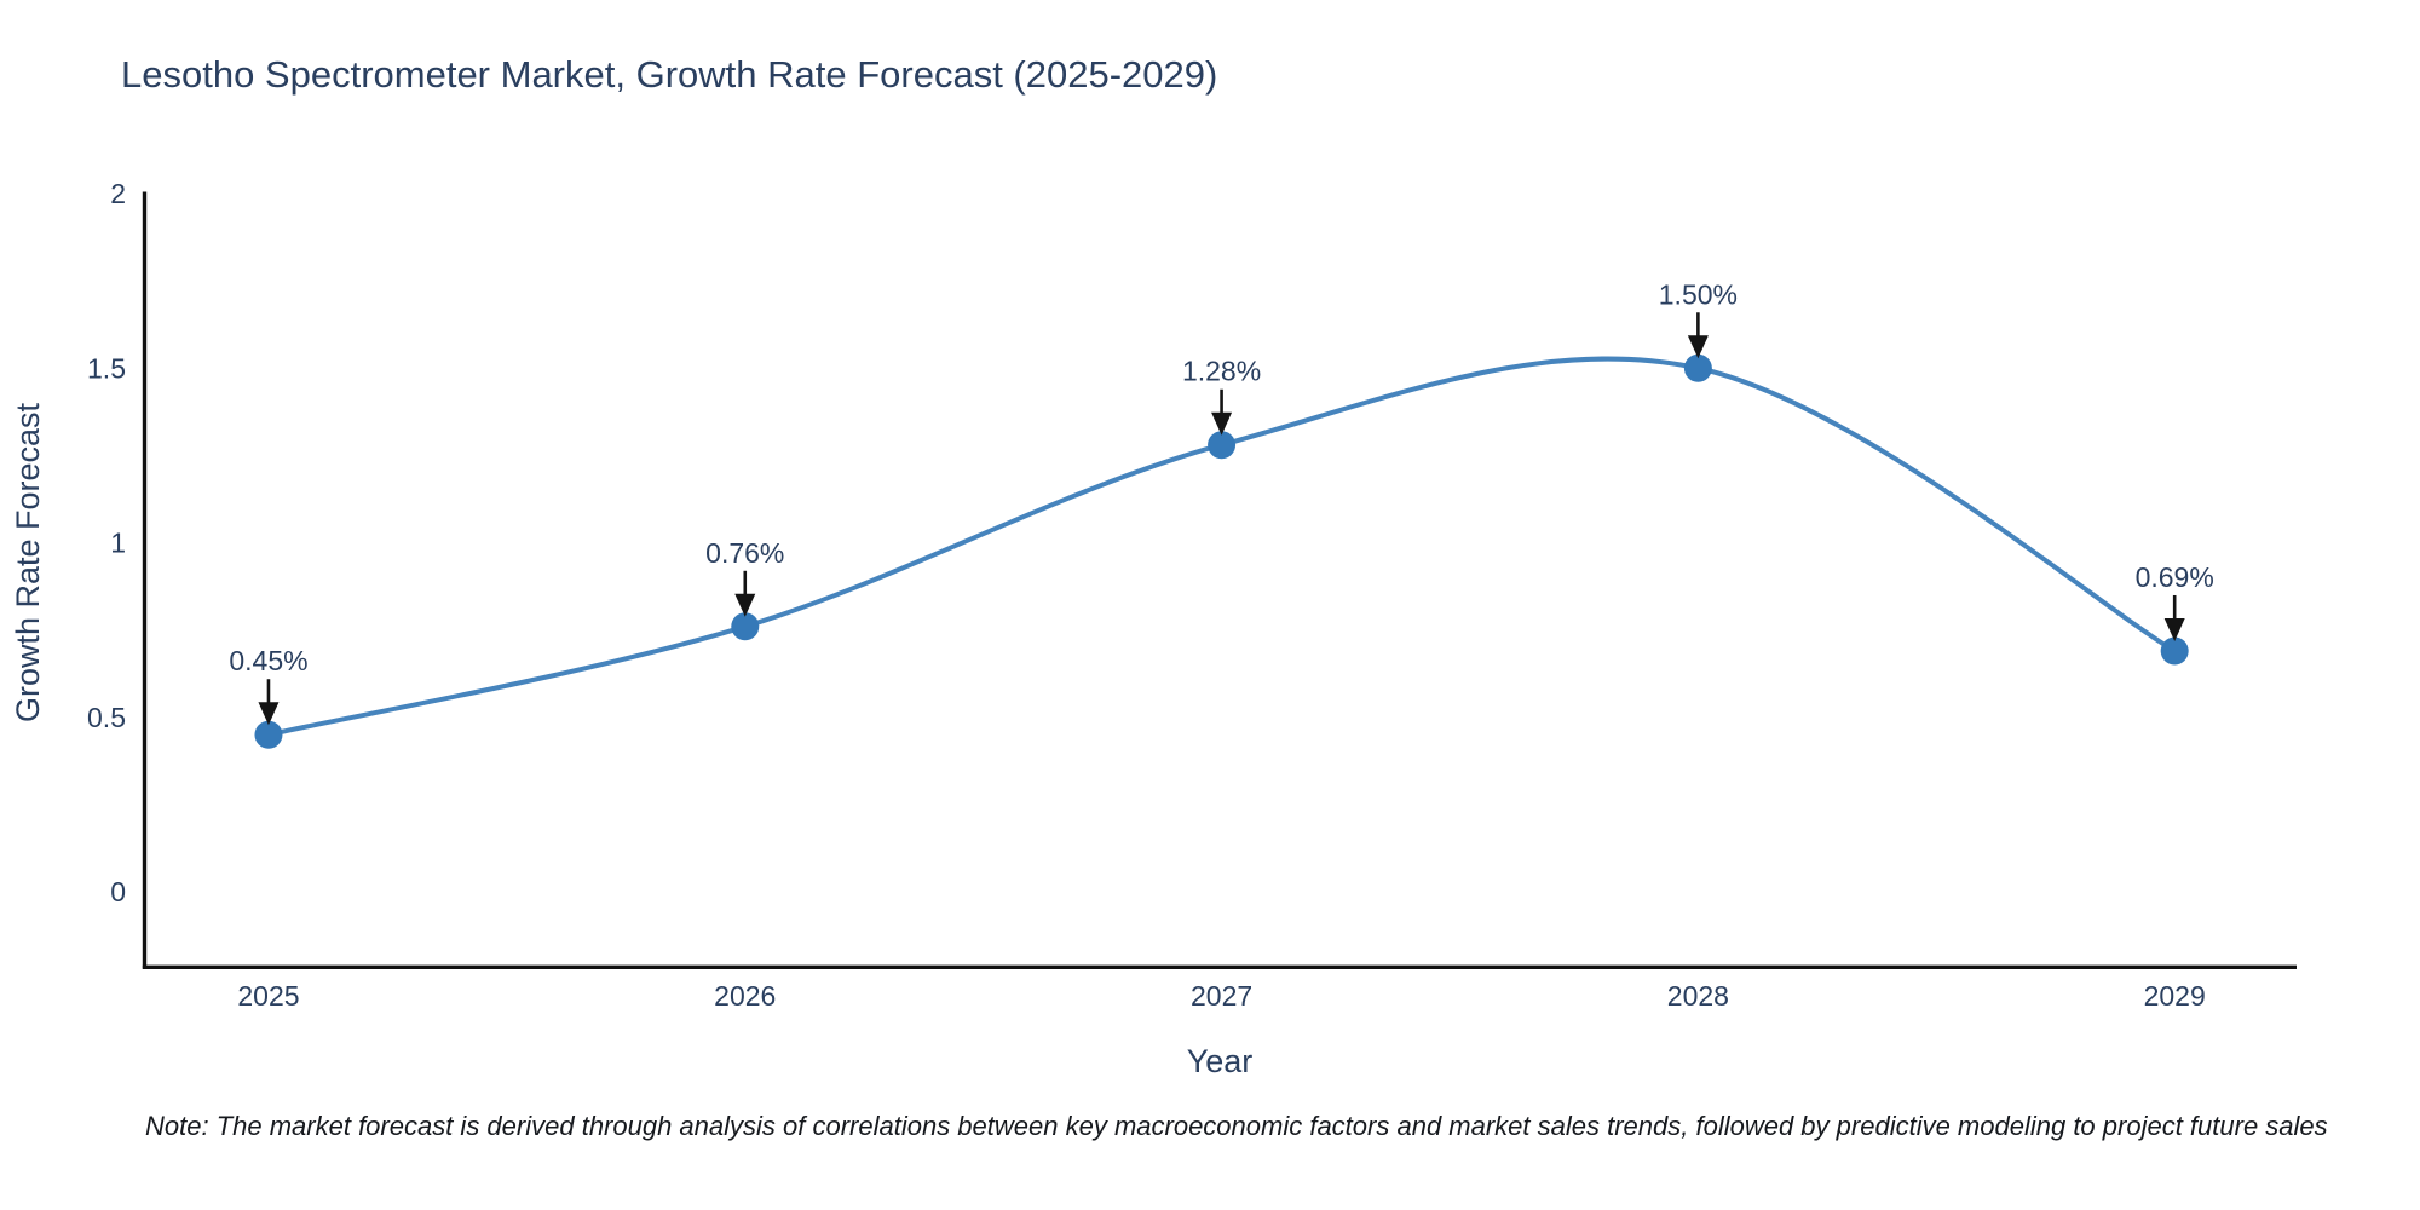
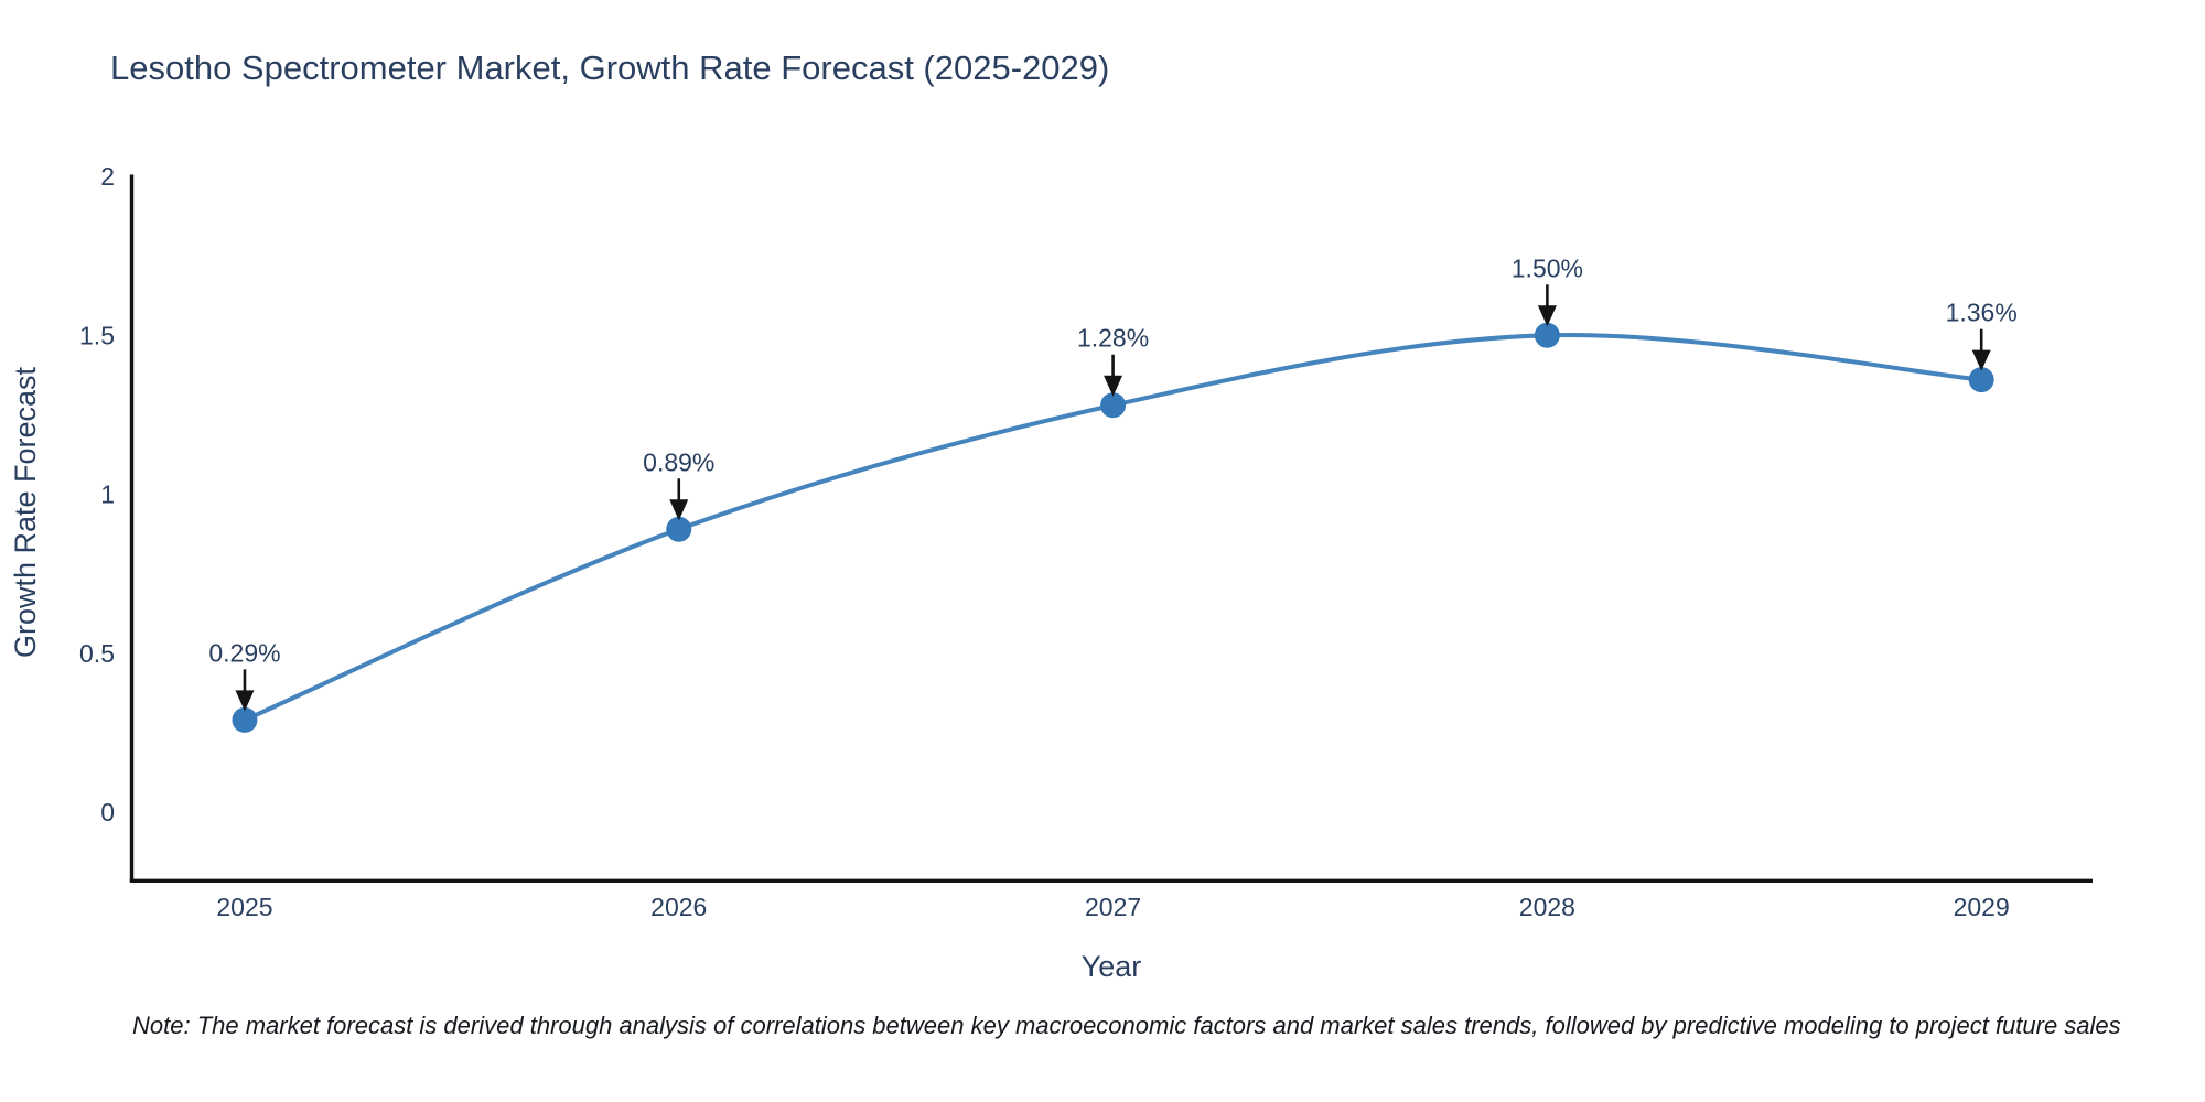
2025: 0.45% -> 0.29%
2026: 0.76% -> 0.89%
2029: 0.69% -> 1.36%
